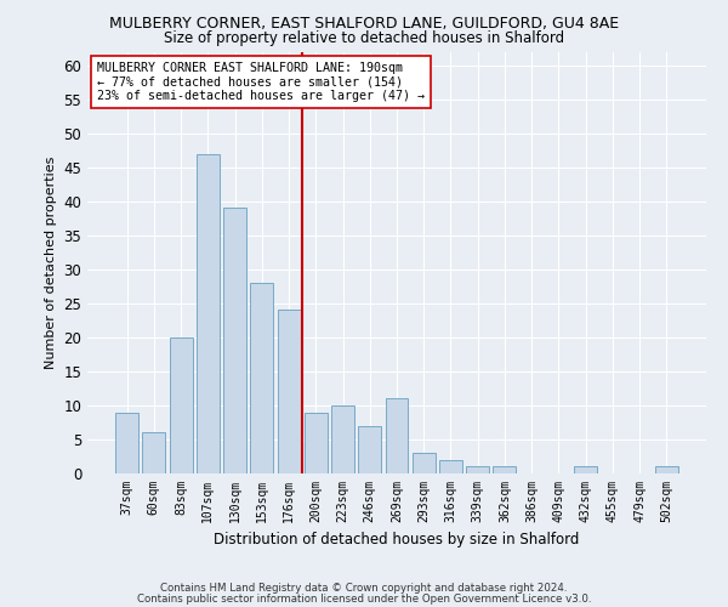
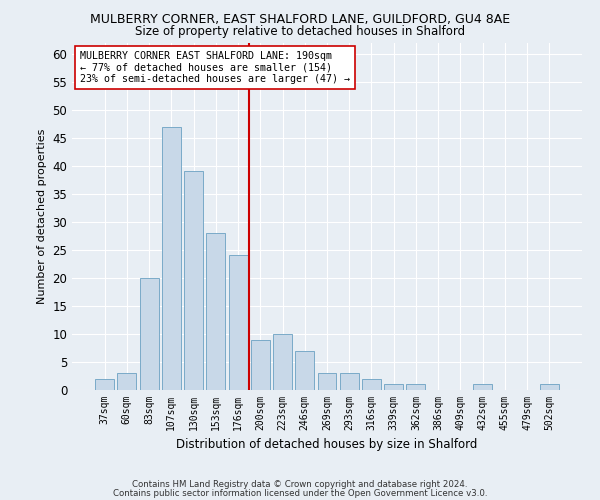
37sqm: 9 -> 2
60sqm: 6 -> 3
269sqm: 11 -> 3
